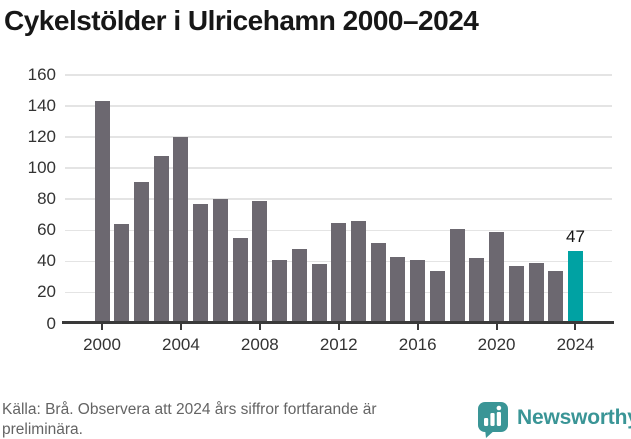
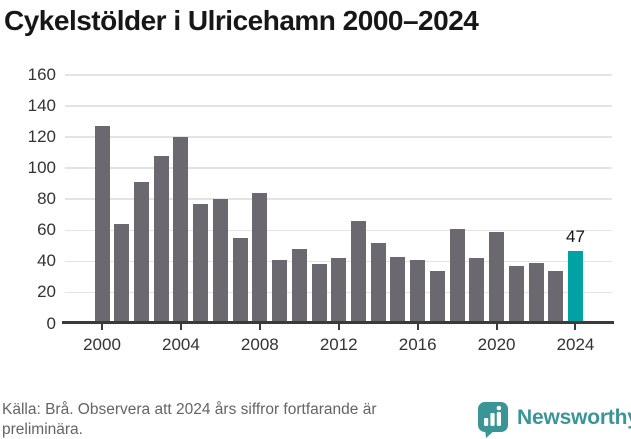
2000: 143 -> 127
2008: 79 -> 84
2012: 65 -> 42
